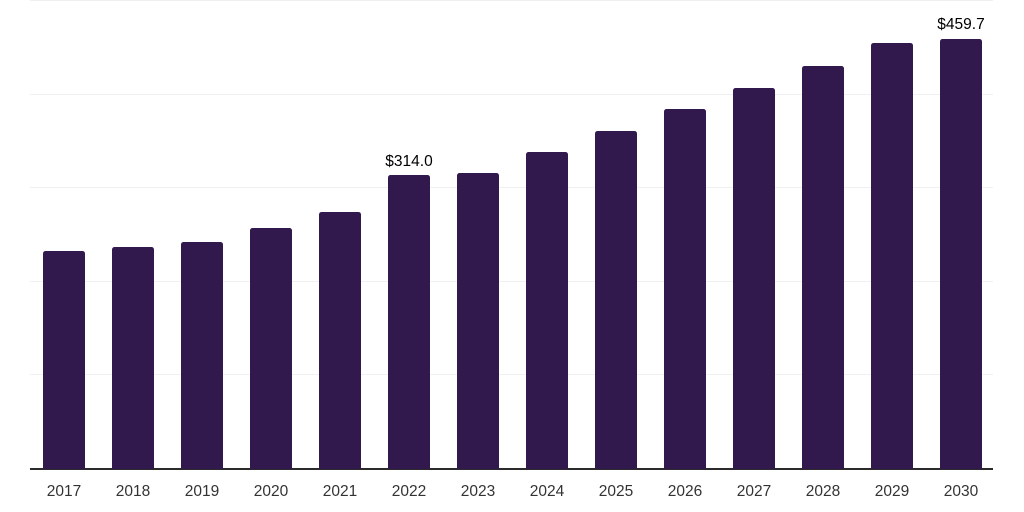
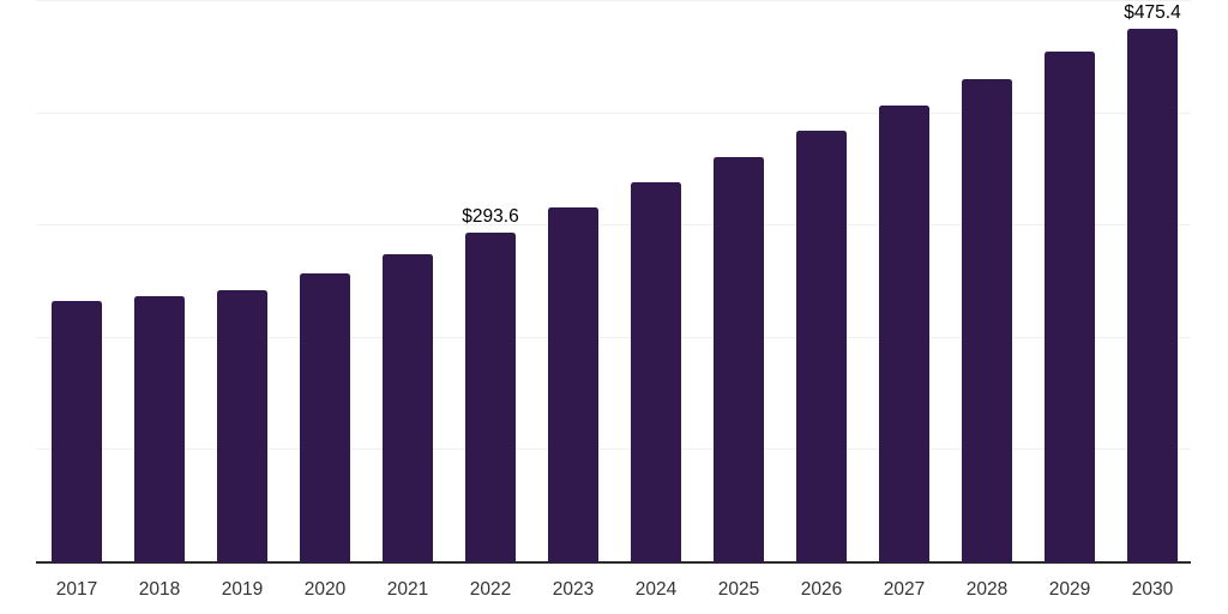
2022: $314.0 -> $293.6
2030: $459.7 -> $475.4
